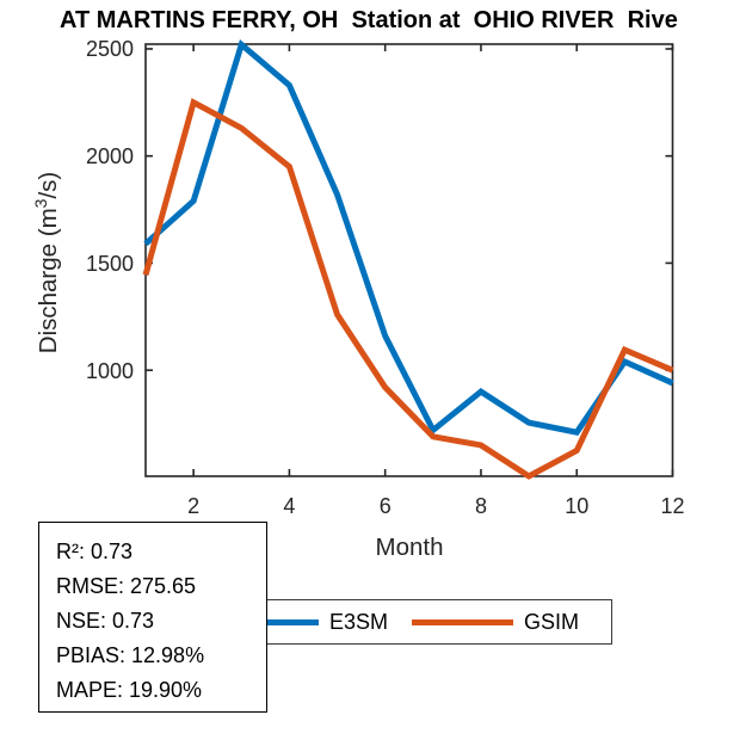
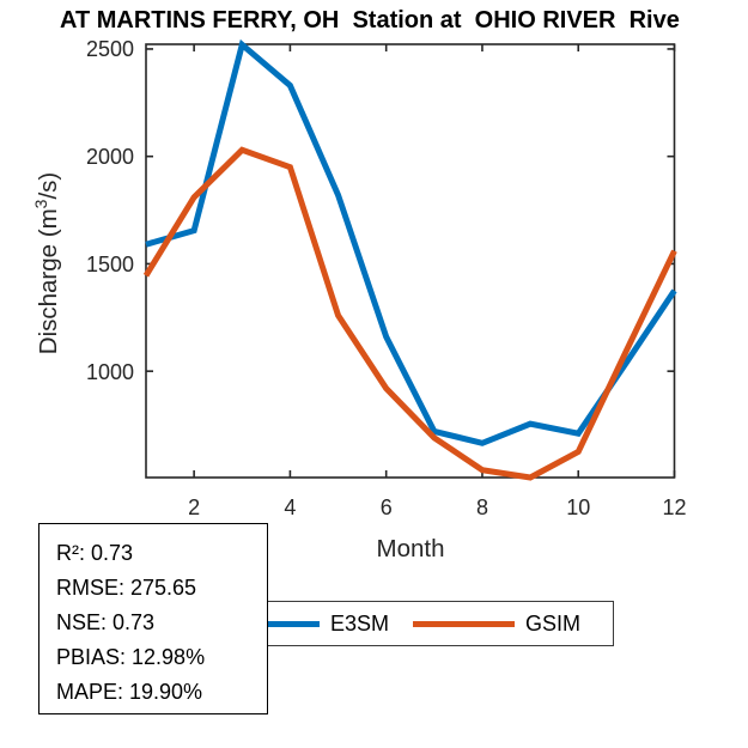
E3SM/2: 1790 -> 1660
GSIM/2: 2250 -> 1810
GSIM/3: 2130 -> 2030
E3SM/8: 900 -> 660
GSIM/8: 650 -> 540
E3SM/12: 940 -> 1380
GSIM/12: 1000 -> 1560
